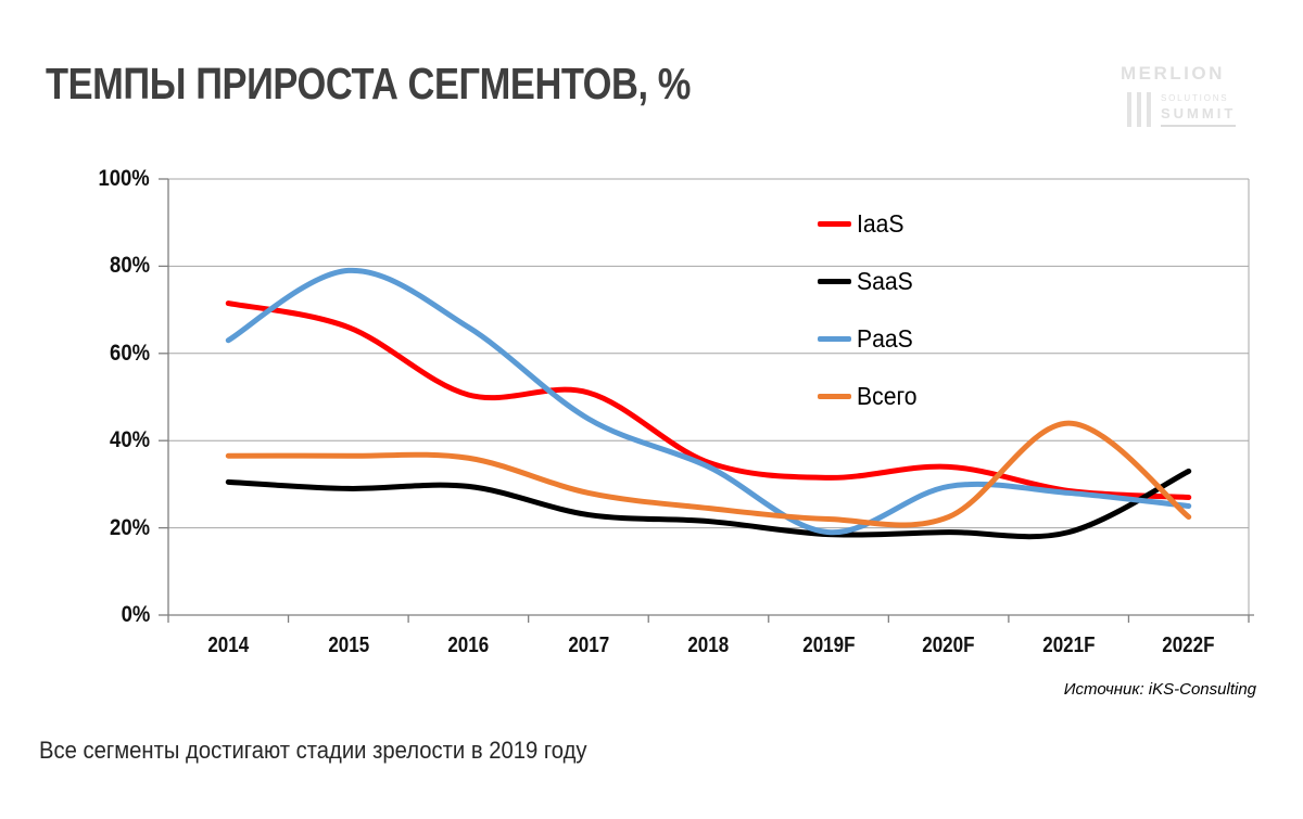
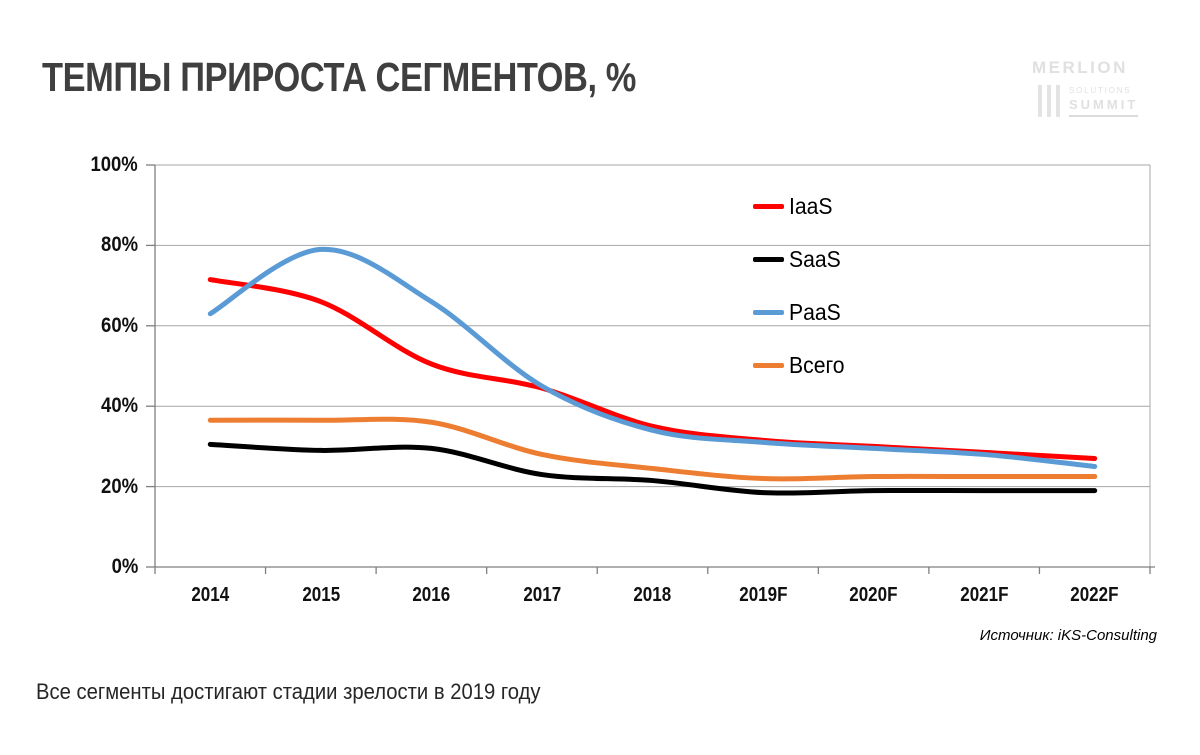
IaaS/2017: 51% -> 44%
PaaS/2019F: 19% -> 31%
IaaS/2020F: 34% -> 30%
Всего/2021F: 44% -> 22%
SaaS/2022F: 33% -> 19%
